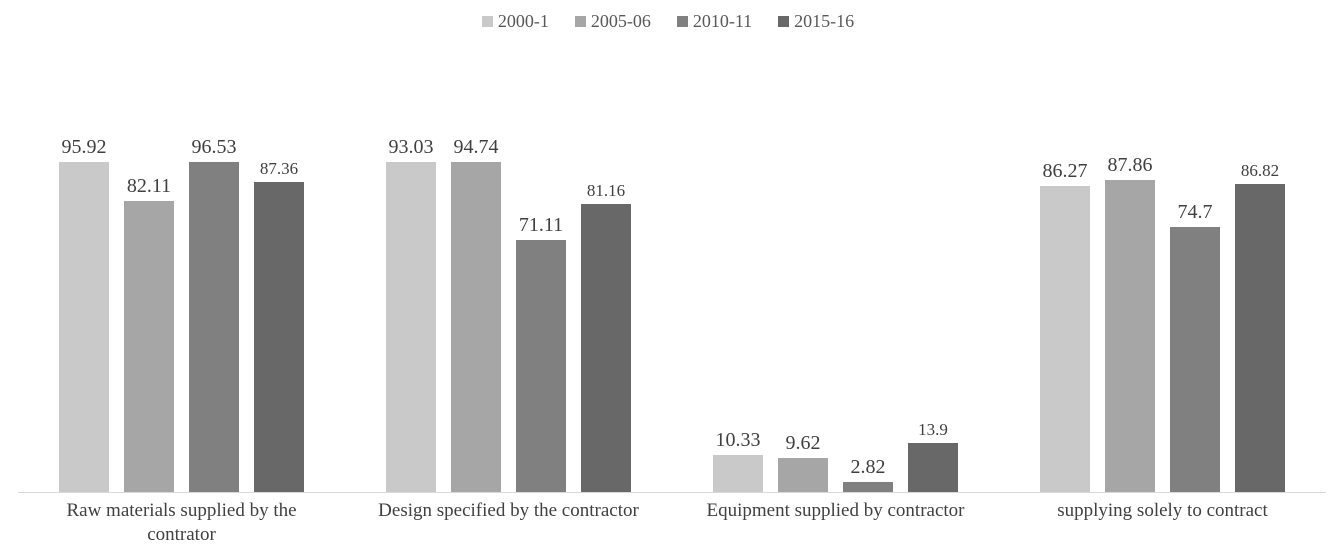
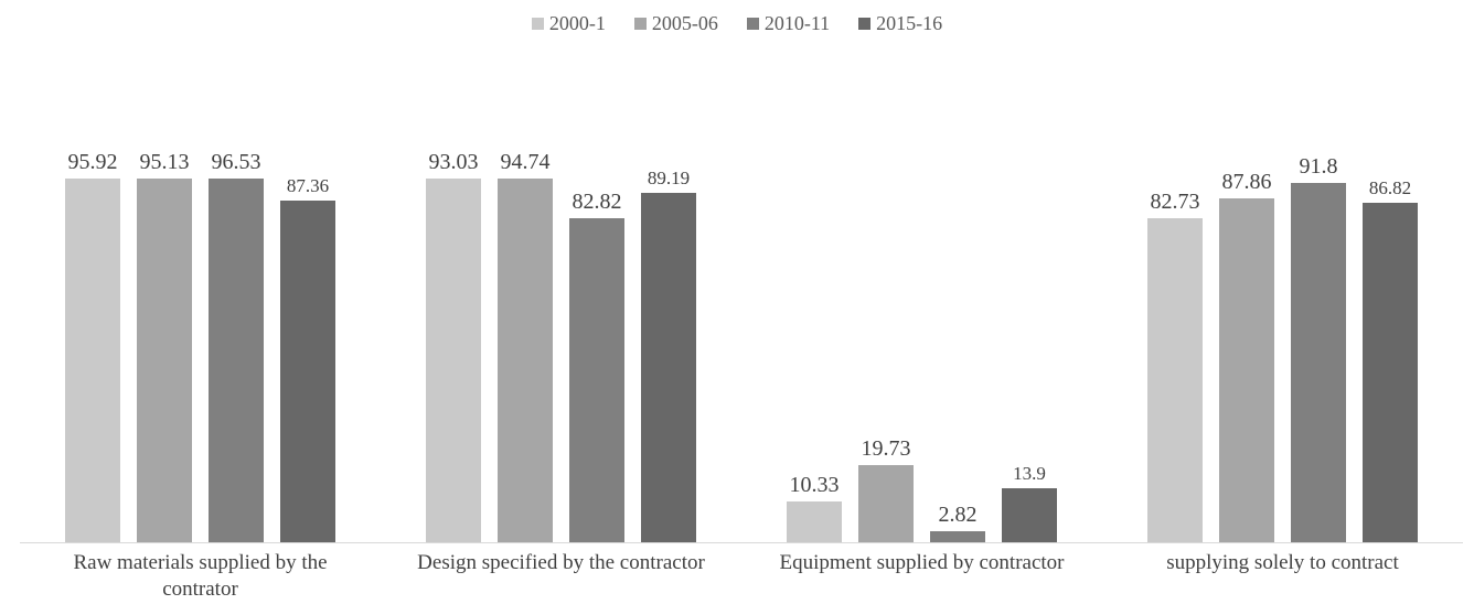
2005-06/Raw materials supplied by the contrator: 82.11 -> 95.13
2010-11/Design specified by the contractor: 71.11 -> 82.82
2015-16/Design specified by the contractor: 81.16 -> 89.19
2005-06/Equipment supplied by contractor: 9.62 -> 19.73
2000-1/supplying solely to contract: 86.27 -> 82.73
2010-11/supplying solely to contract: 74.7 -> 91.8
